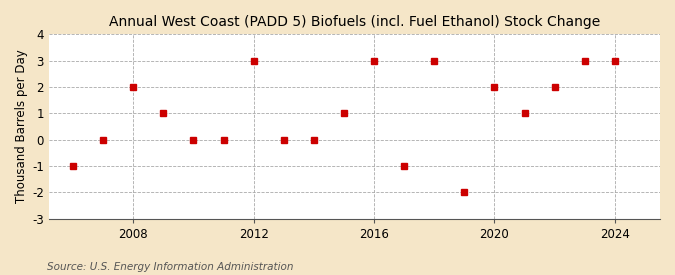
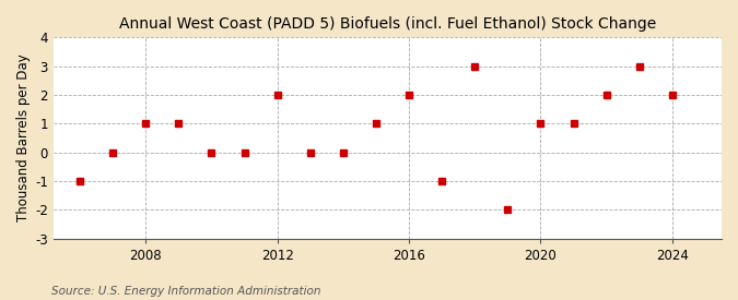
2008: 2 -> 1
2012: 3 -> 2
2016: 3 -> 2
2020: 2 -> 1
2024: 3 -> 2
